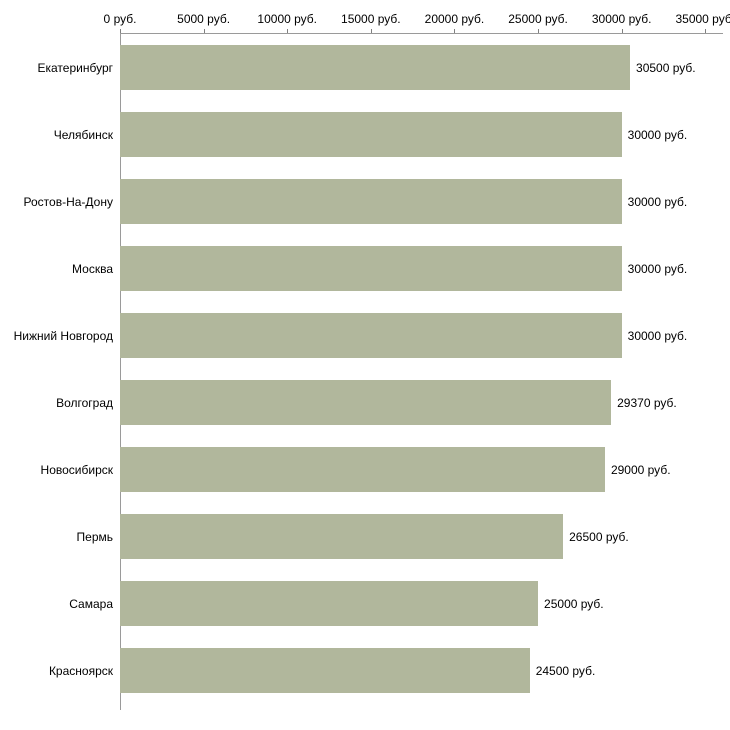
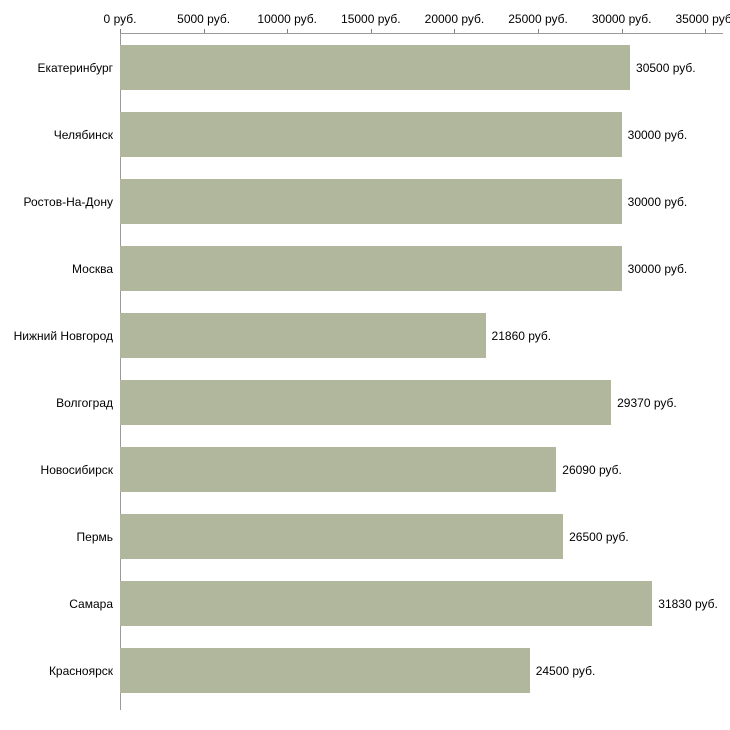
Нижний Новгород: 30000 -> 21860
Новосибирск: 29000 -> 26090
Самара: 25000 -> 31830
